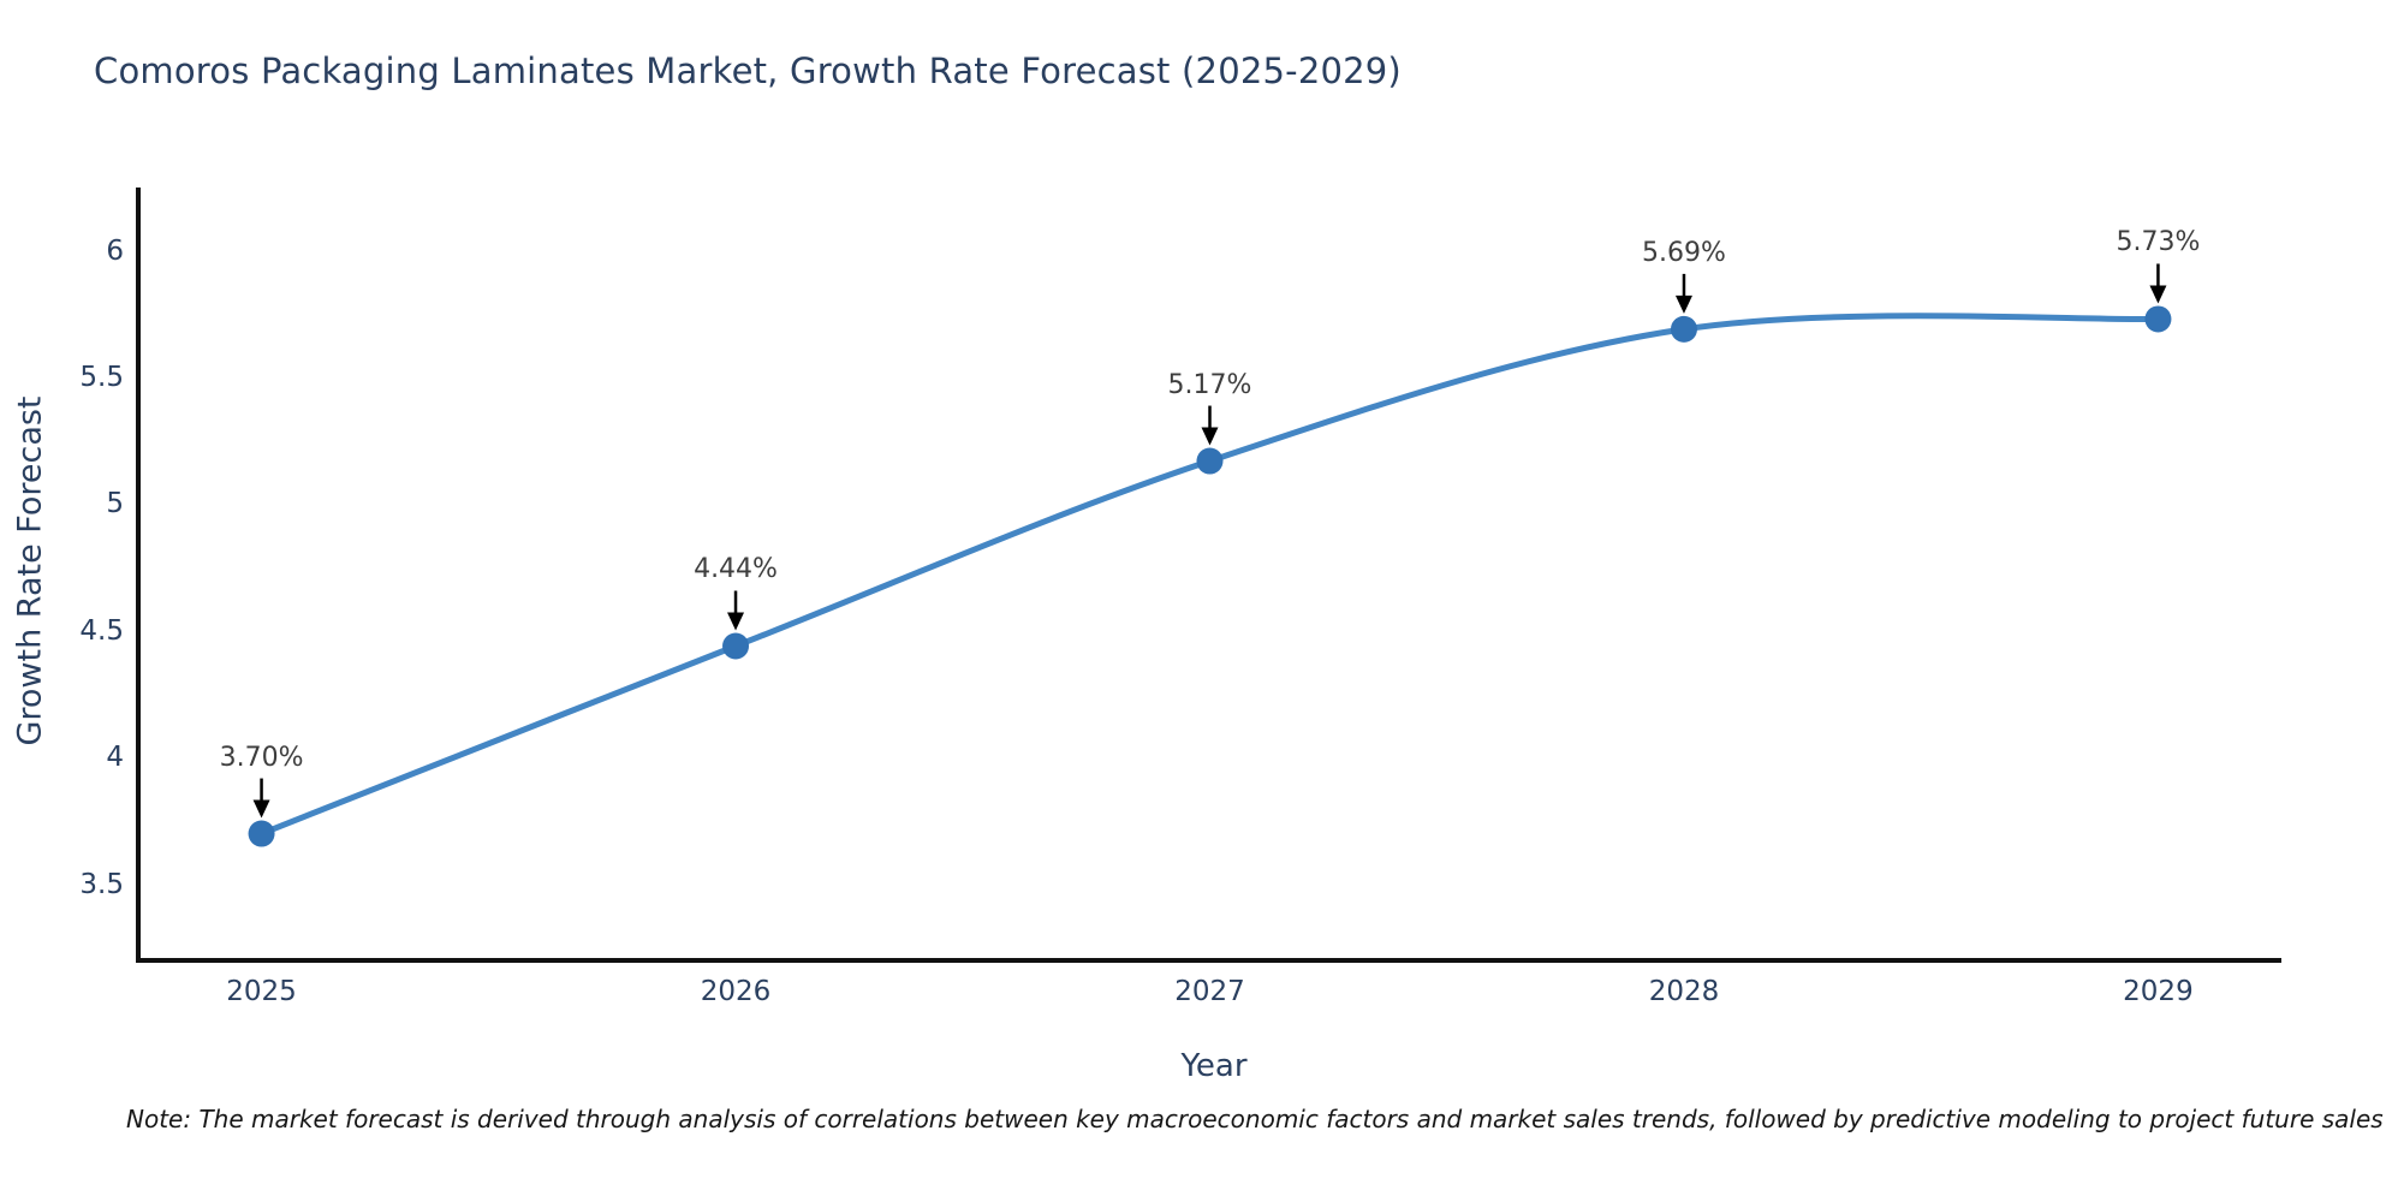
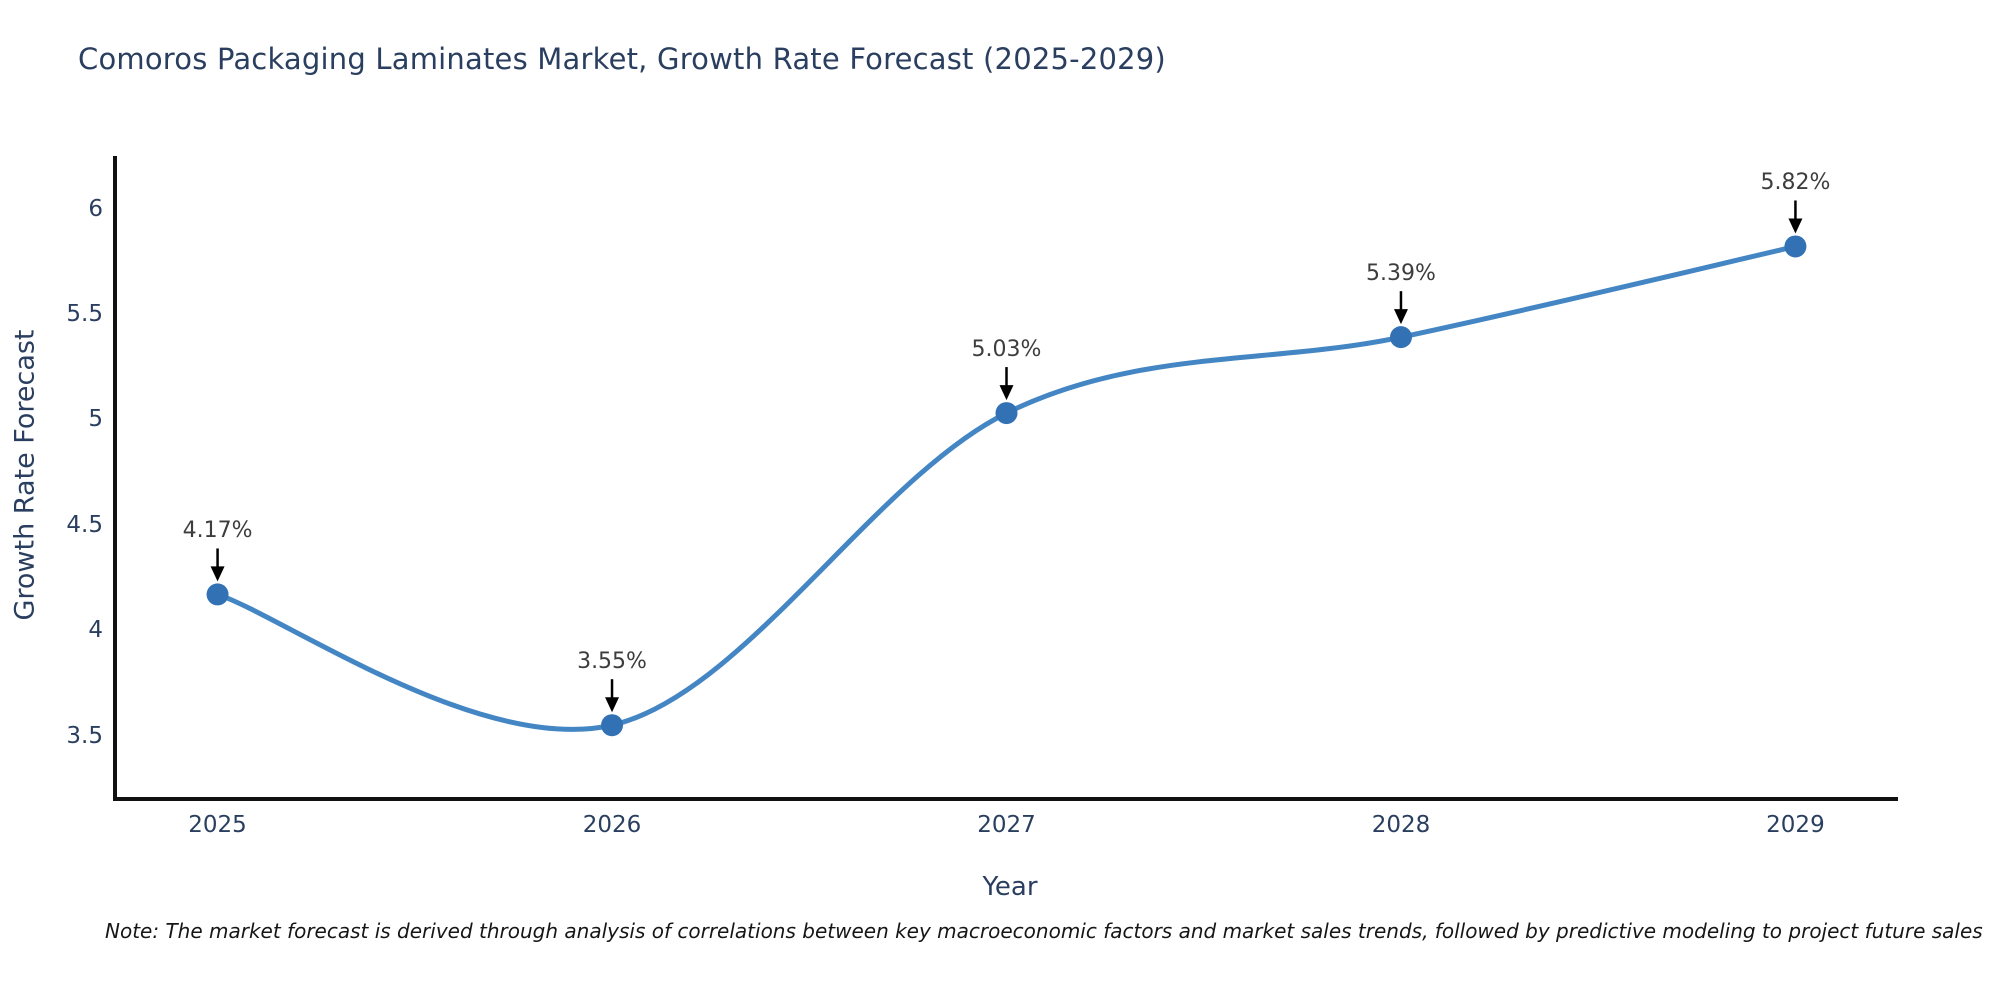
2025: 3.70% -> 4.17%
2026: 4.44% -> 3.55%
2027: 5.17% -> 5.03%
2028: 5.69% -> 5.39%
2029: 5.73% -> 5.82%
